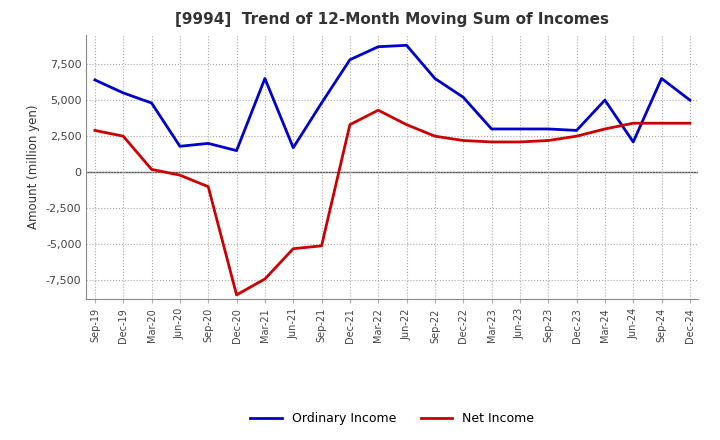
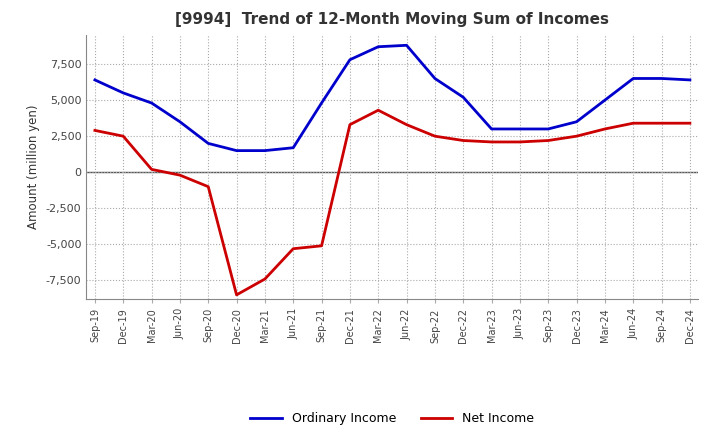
Ordinary Income/Jun-20: 1,800 -> 3,500
Ordinary Income/Mar-21: 6,500 -> 1,500
Ordinary Income/Dec-23: 2,900 -> 3,500
Ordinary Income/Jun-24: 2,100 -> 6,500
Ordinary Income/Dec-24: 5,000 -> 6,400
